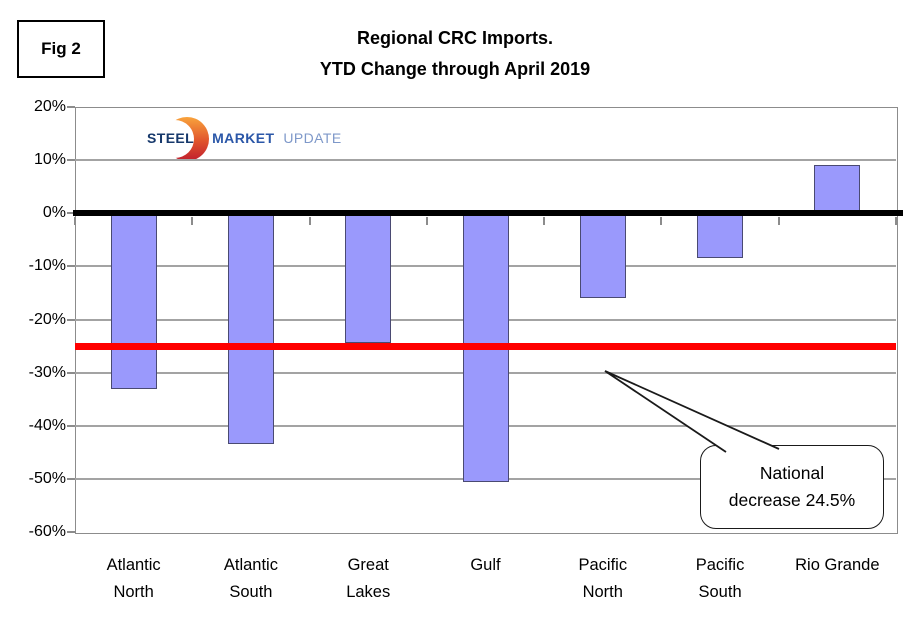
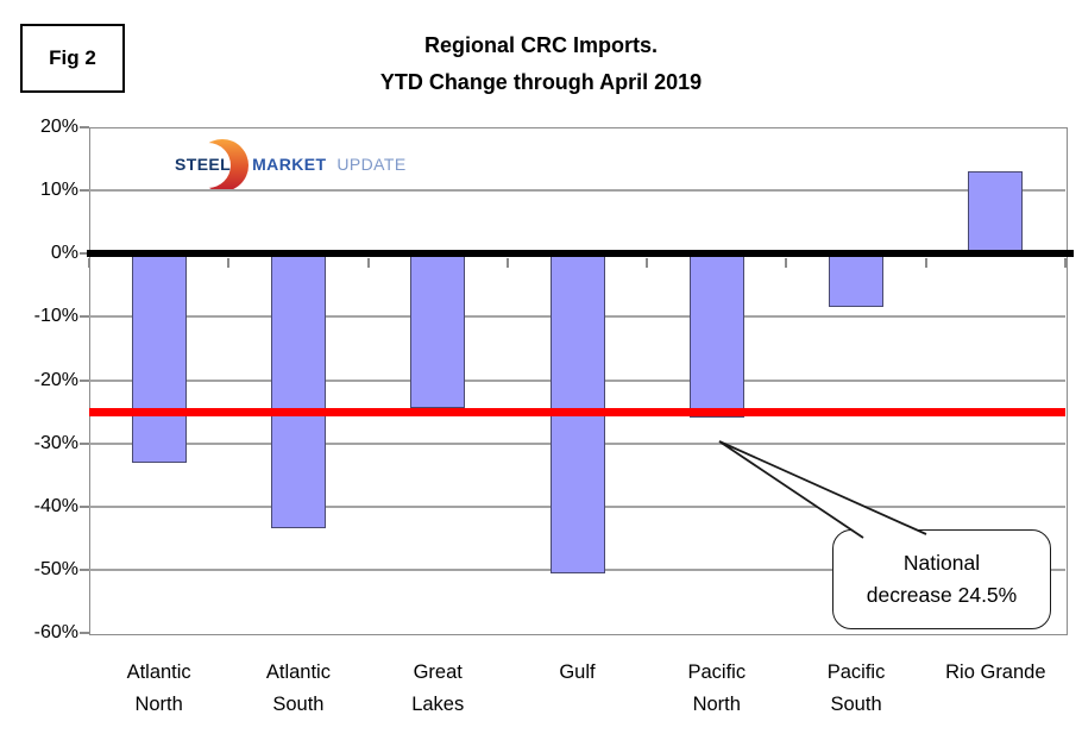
Pacific North: -16% -> -26%
Rio Grande: 9% -> 13%
